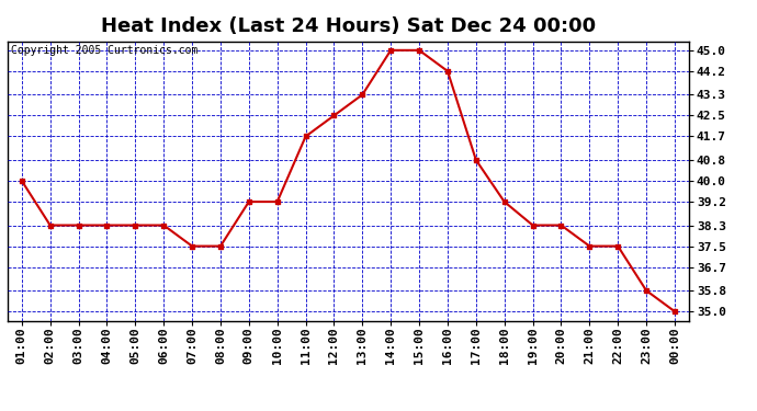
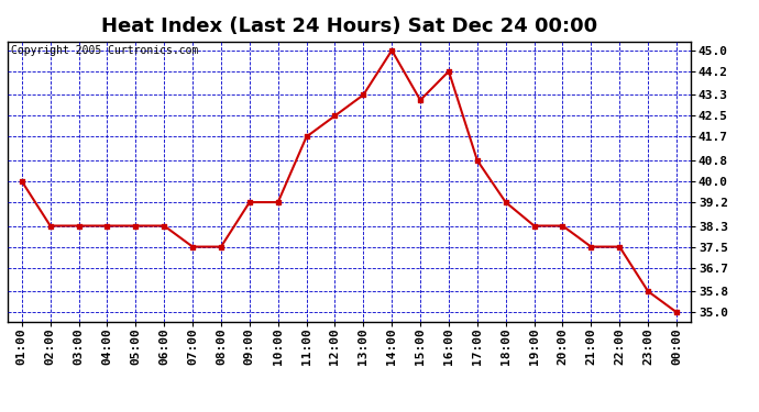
15:00: 45.0 -> 43.1
